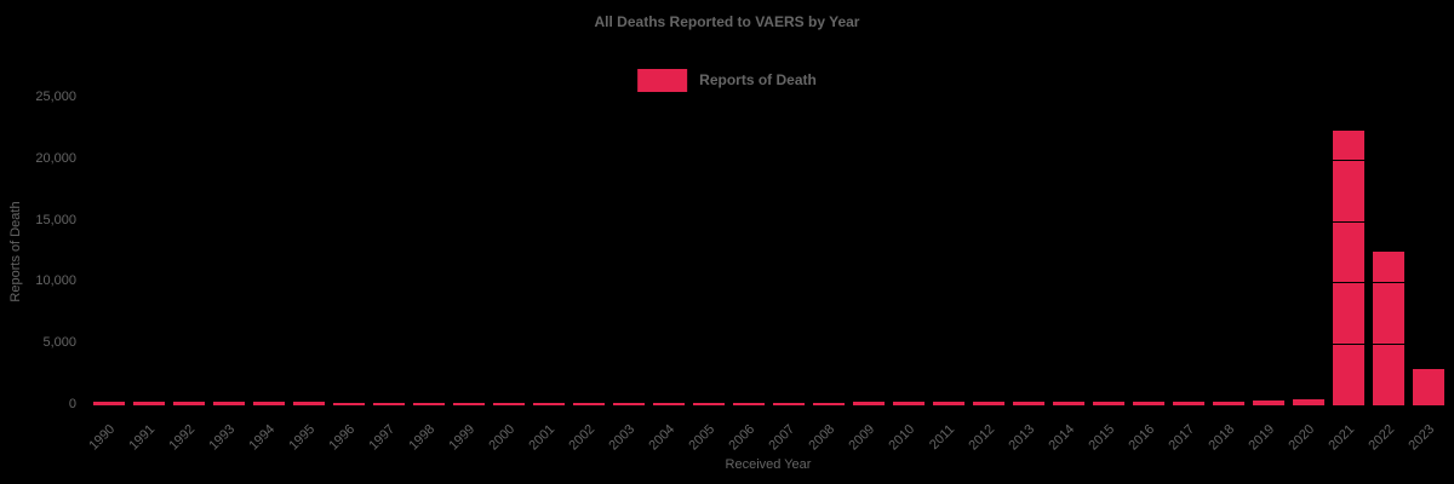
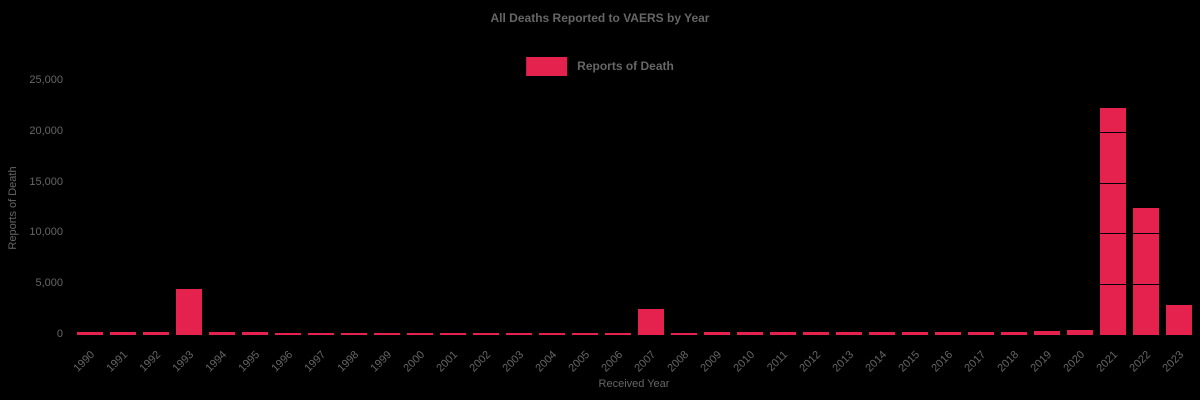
1993: 300 -> 4500
2007: 200 -> 2600
